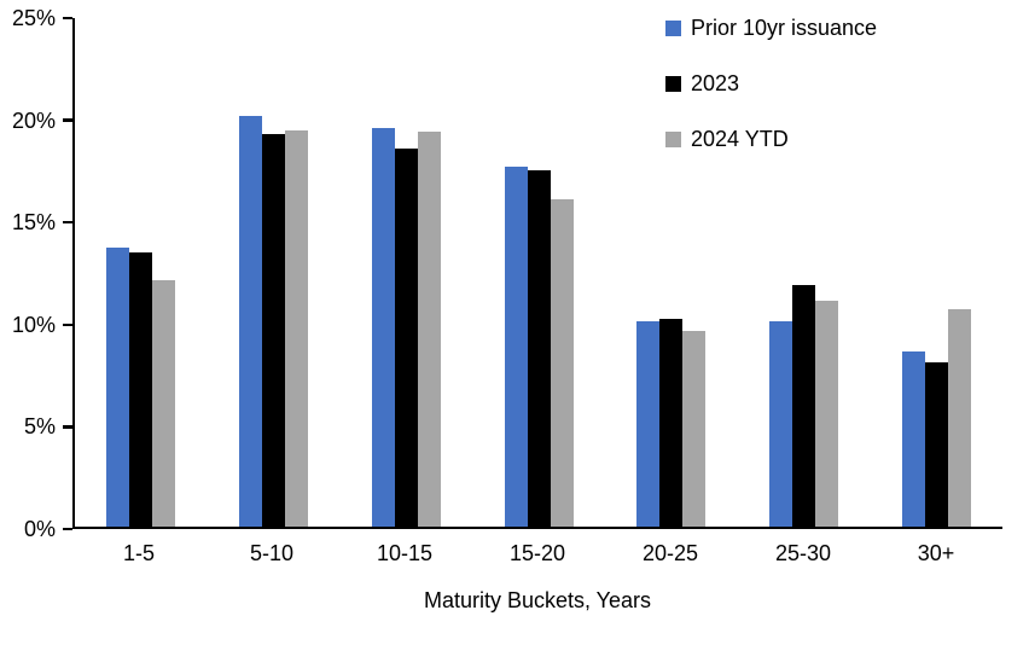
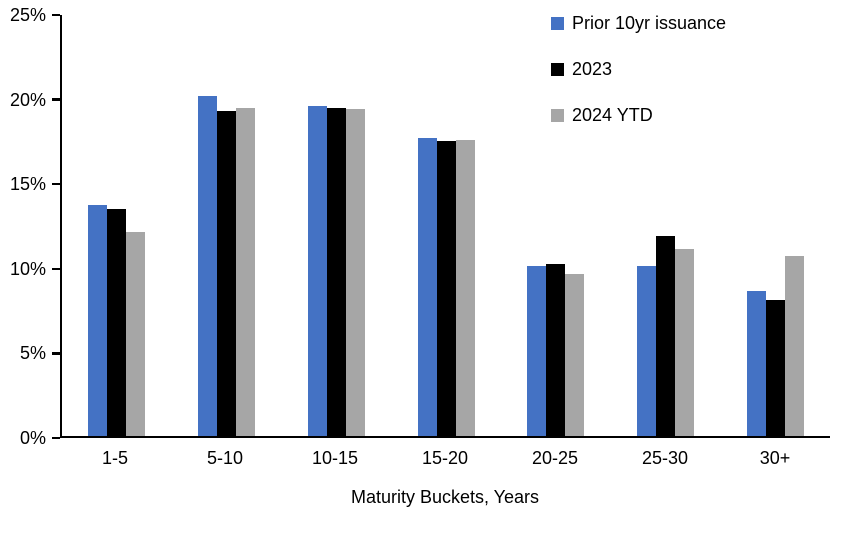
2023/10-15: 18.6% -> 19.5%
2024 YTD/15-20: 16.1% -> 17.6%
